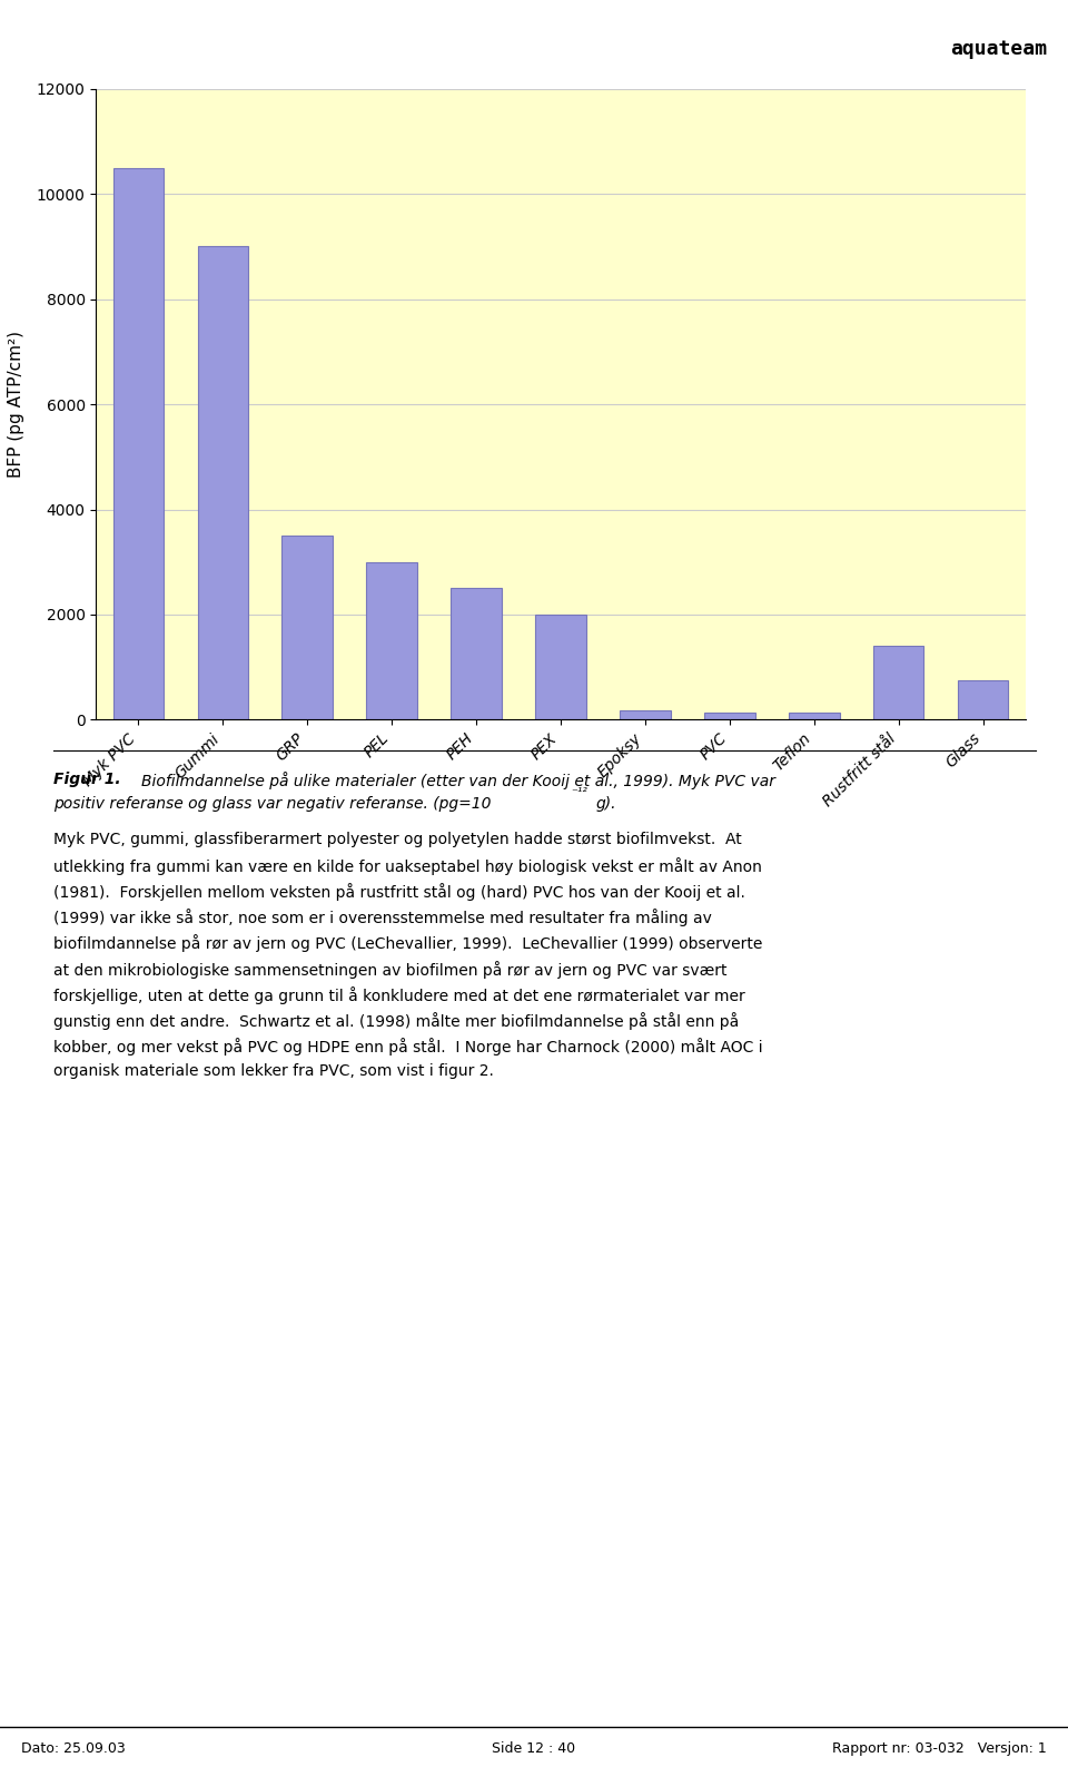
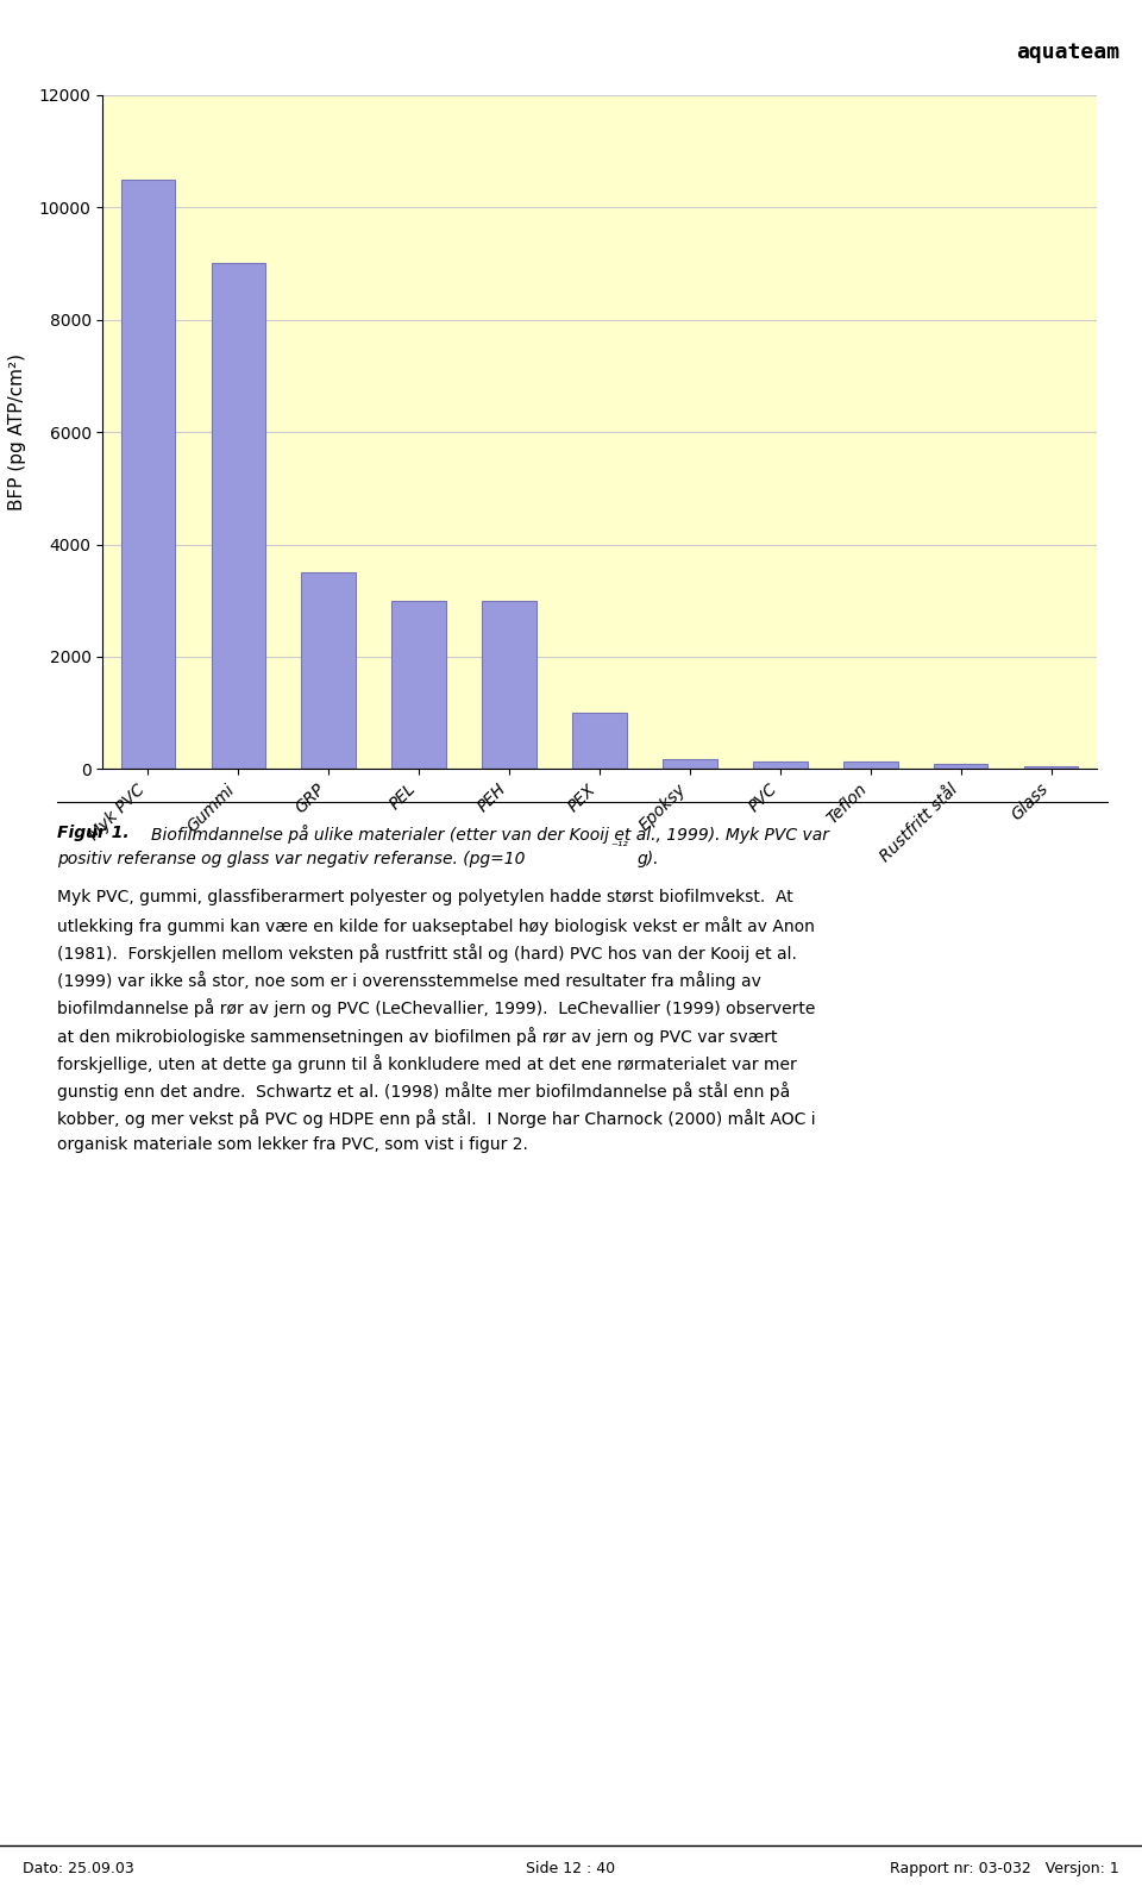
PEH: 2500 -> 3000
PEX: 2000 -> 1000
Rustfritt stål: 1400 -> 100
Glass: 750 -> 50
